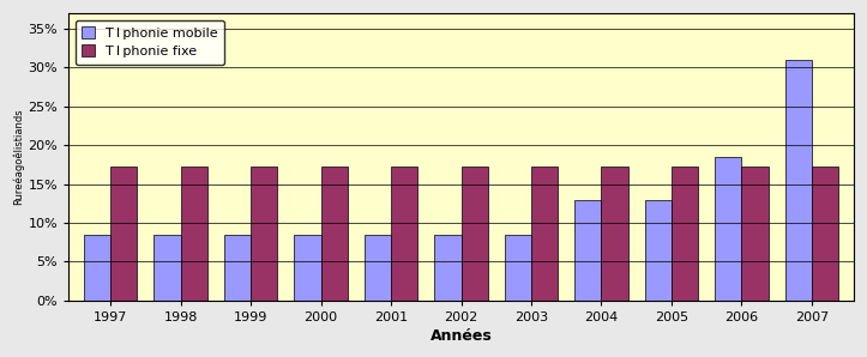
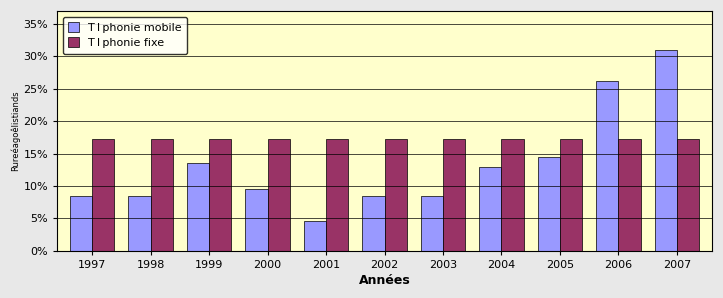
T l phonie mobile/1999: 8.5% -> 13.6%
T l phonie mobile/2000: 8.5% -> 9.6%
T l phonie mobile/2001: 8.5% -> 4.6%
T l phonie mobile/2005: 13.0% -> 14.4%
T l phonie mobile/2006: 18.5% -> 26.2%
